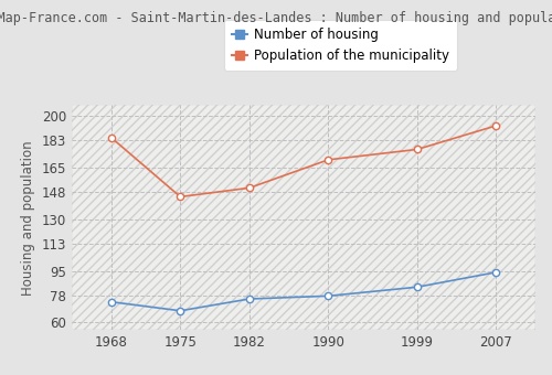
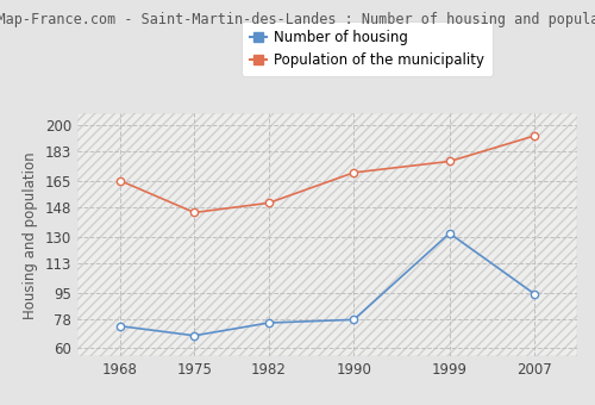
Population of the municipality/1968: 185 -> 165
Number of housing/1999: 84 -> 132
